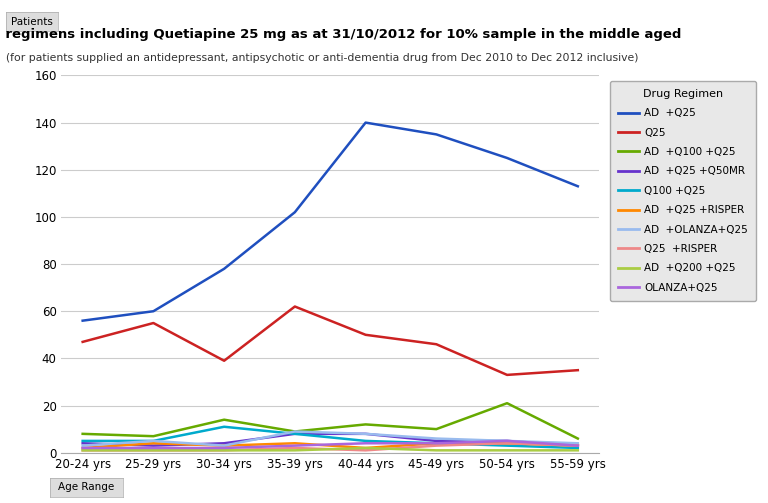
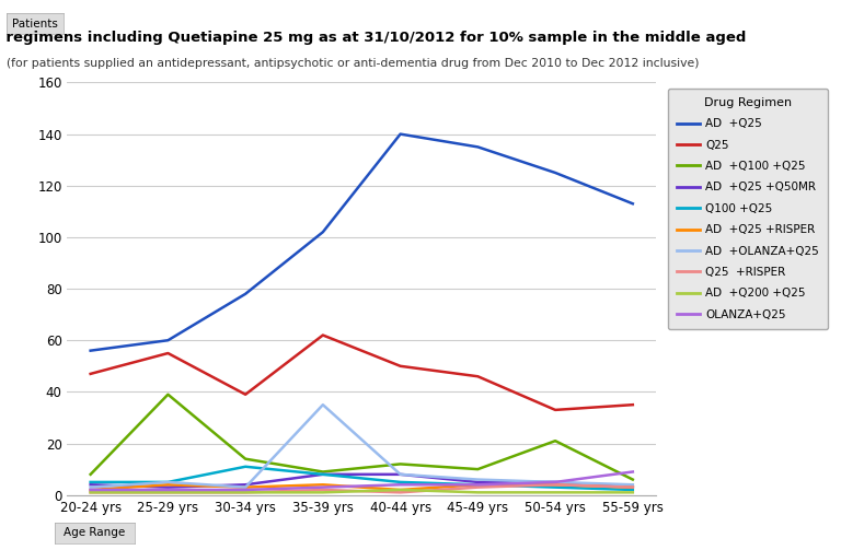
AD +Q100 +Q25/25-29 yrs: 7 -> 39
AD +OLANZA+Q25/35-39 yrs: 9 -> 35
OLANZA+Q25/55-59 yrs: 3 -> 9
